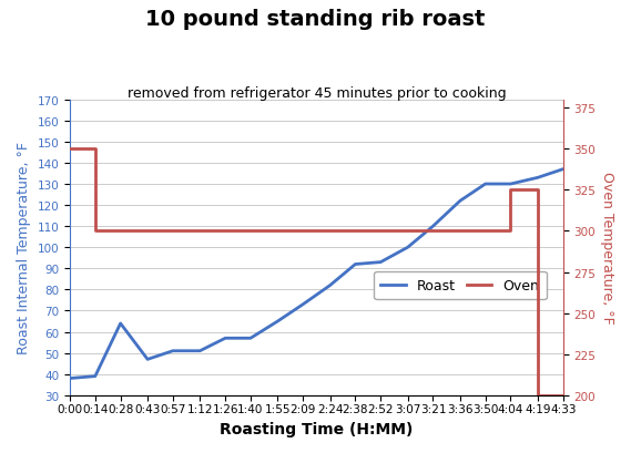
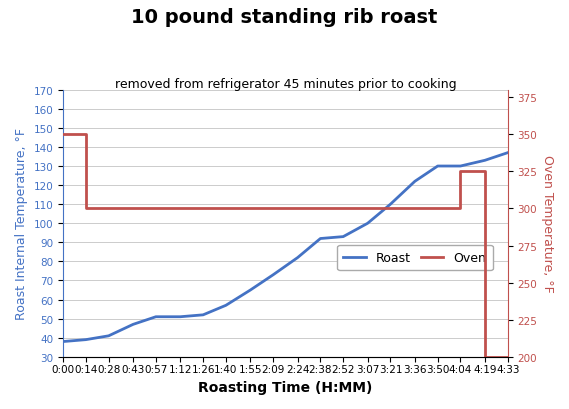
Roast/0:28: 64 -> 41
Roast/1:26: 57 -> 52
